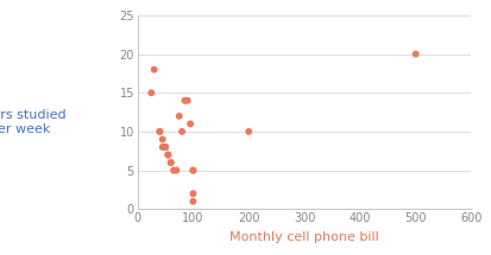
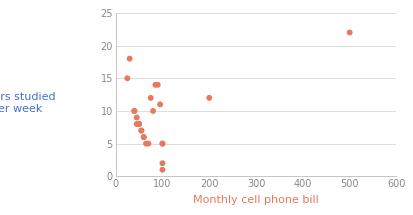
200: 10 -> 12
500: 20 -> 22
